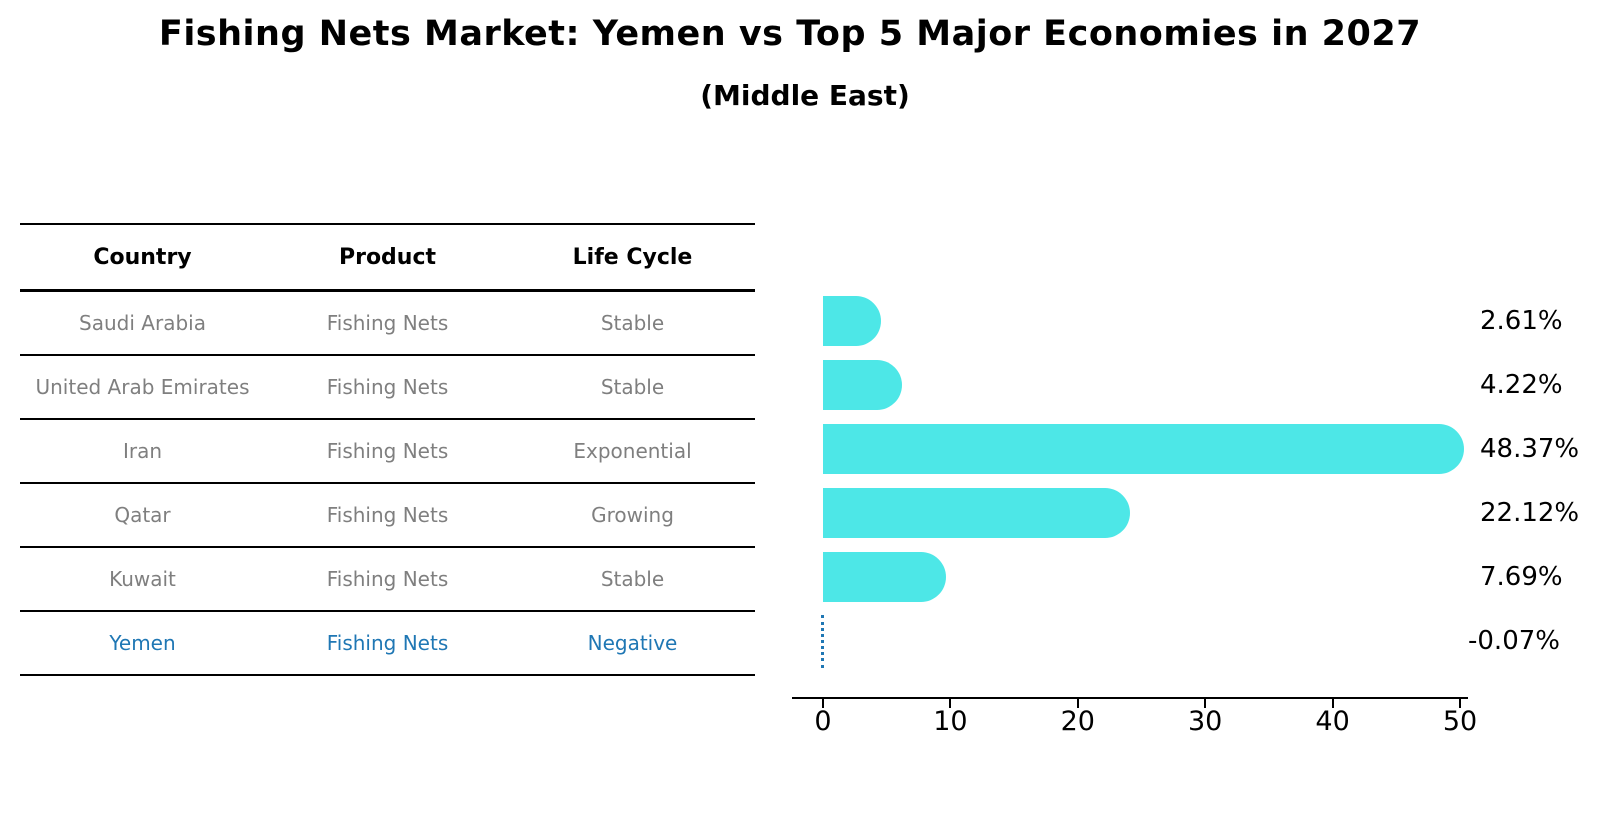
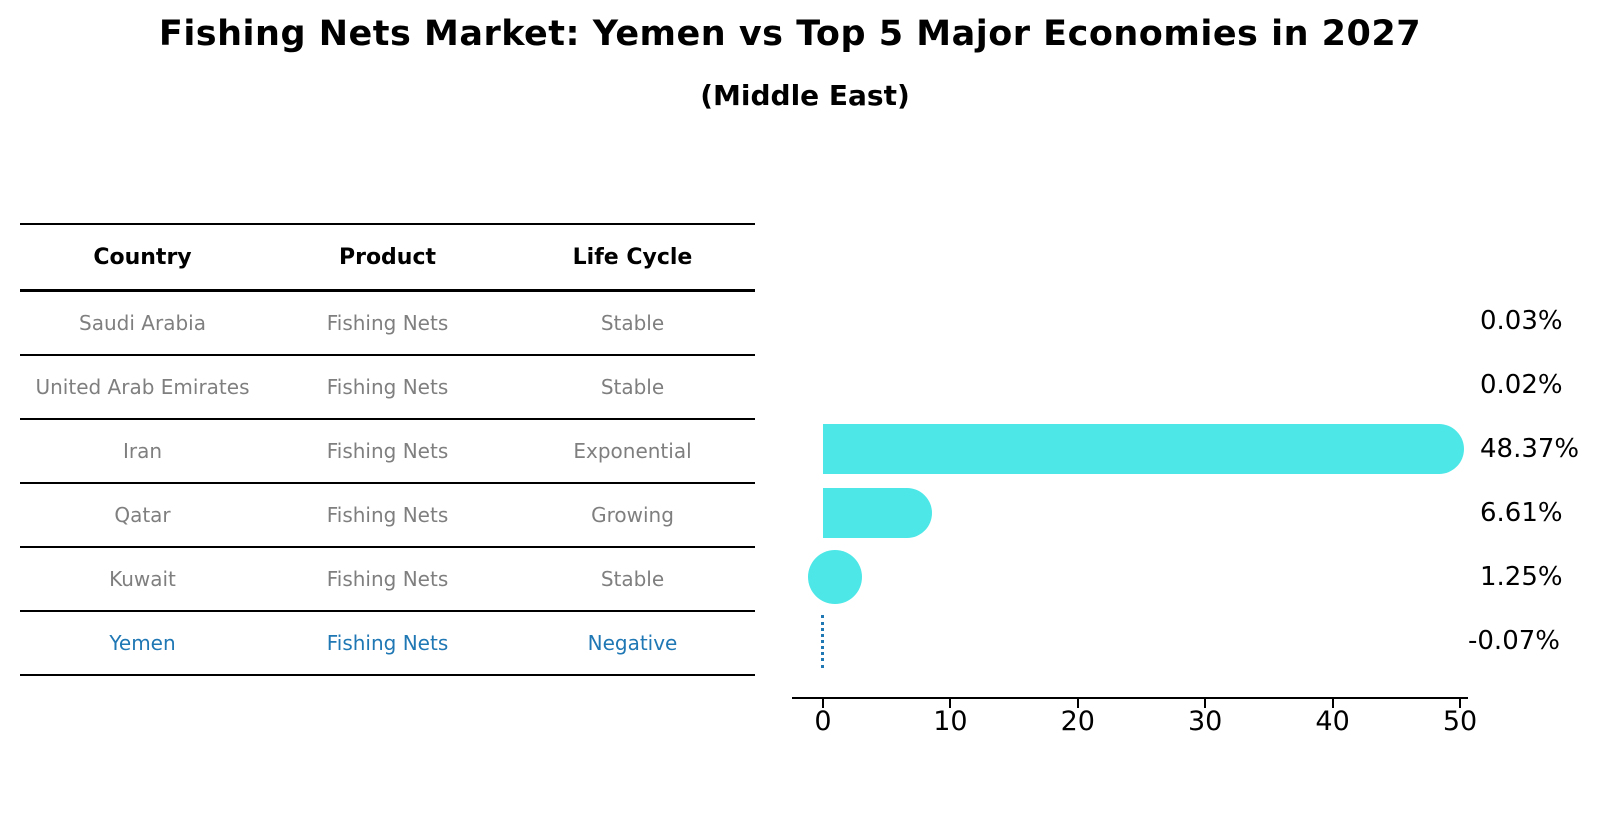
Saudi Arabia: 2.61% -> 0.03%
United Arab Emirates: 4.22% -> 0.02%
Qatar: 22.12% -> 6.61%
Kuwait: 7.69% -> 1.25%
